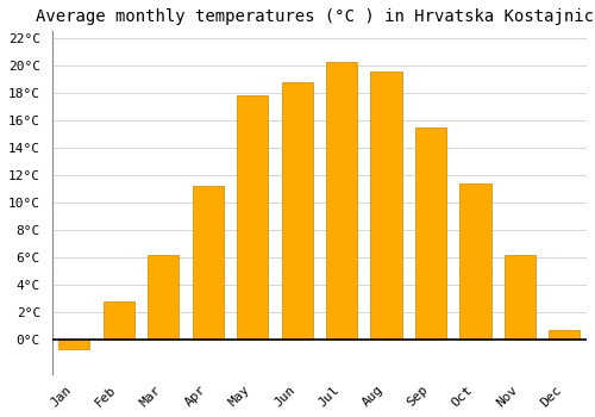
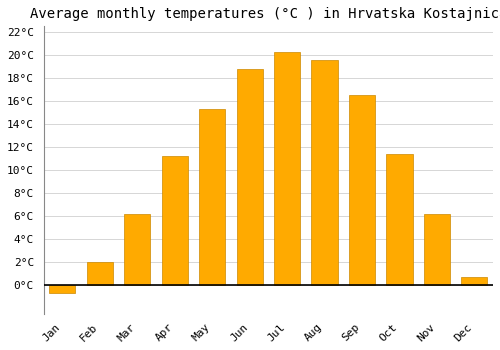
Feb: 2.8°C -> 2.0°C
May: 17.8°C -> 15.3°C
Sep: 15.5°C -> 16.5°C
